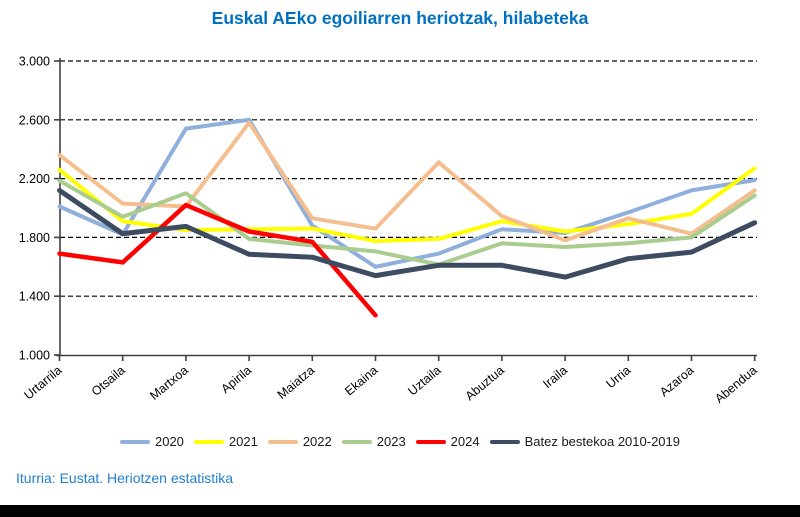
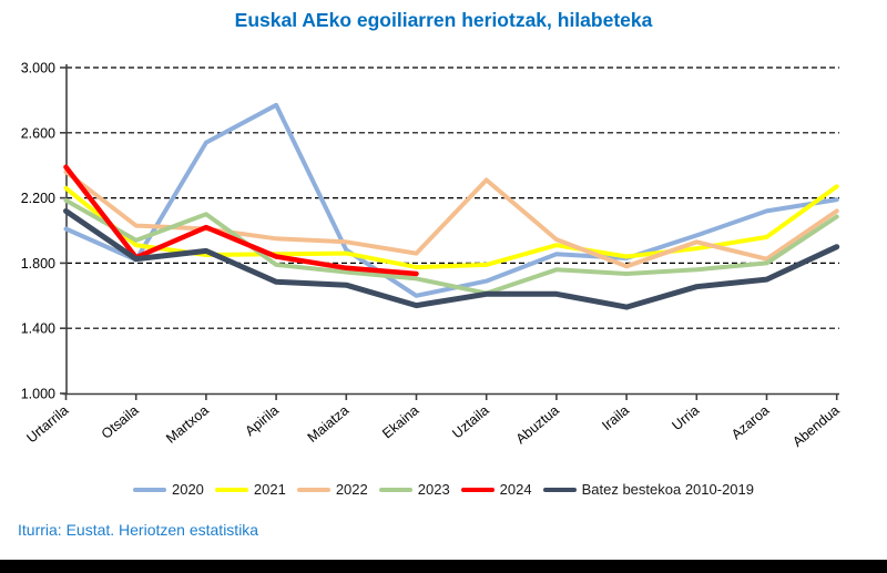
2024/Urtarrila: 1690 -> 2390
2024/Otsaila: 1630 -> 1840
2020/Apirila: 2600 -> 2770
2022/Apirila: 2580 -> 1950
2024/Ekaina: 1270 -> 1740
